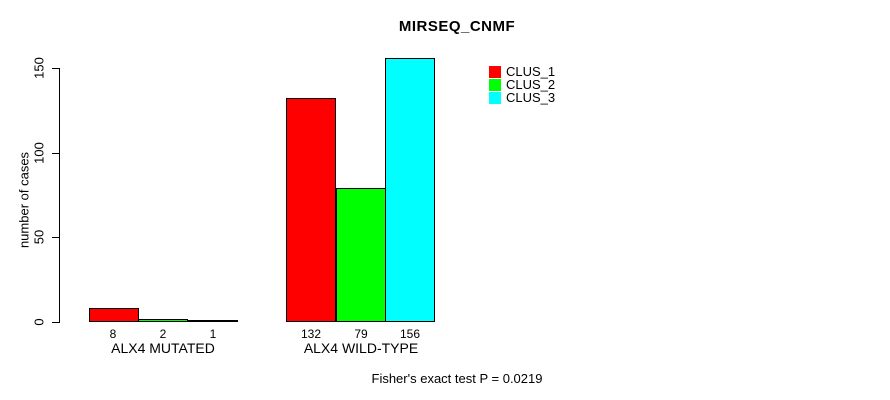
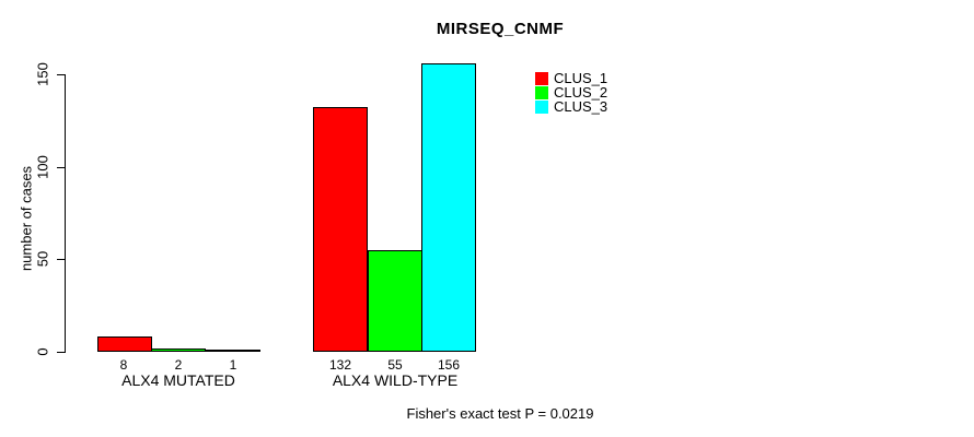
CLUS_2/ALX4 WILD-TYPE: 79 -> 55
